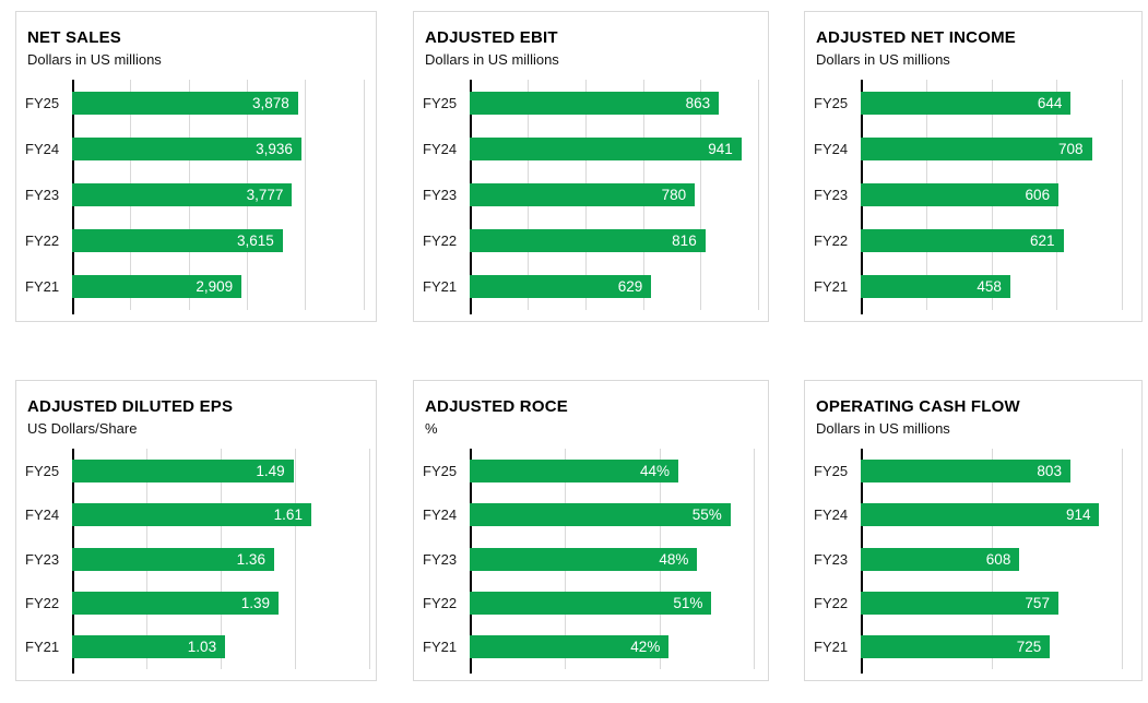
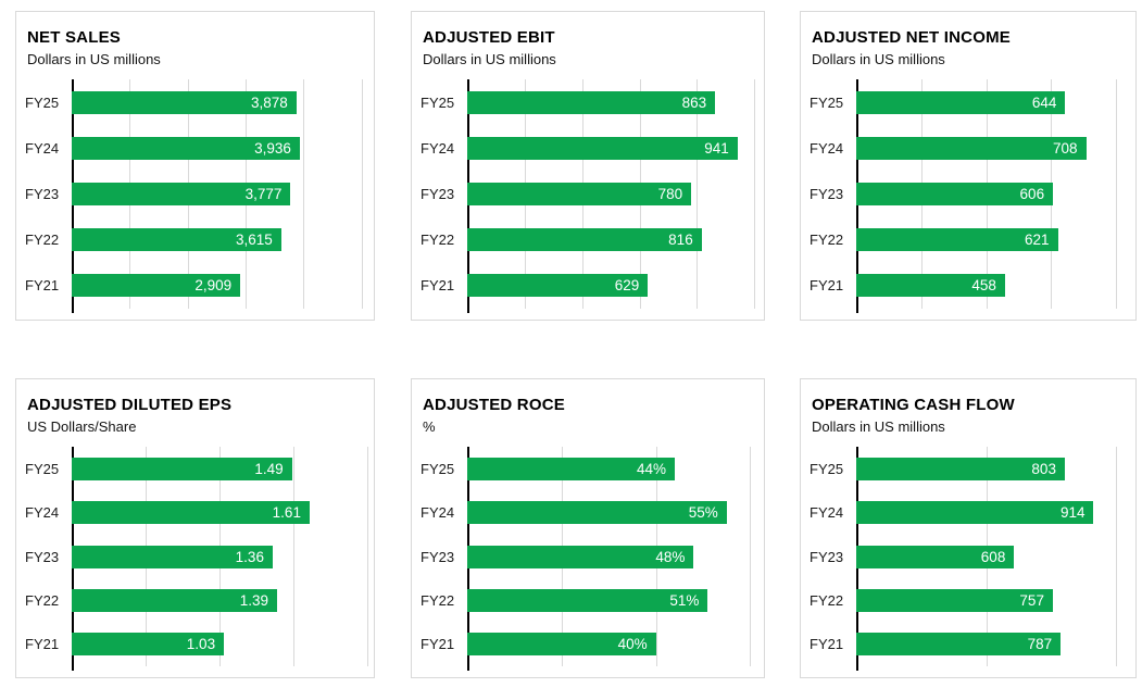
ADJUSTED ROCE/FY21: 42% -> 40%
OPERATING CASH FLOW/FY21: 725 -> 787
